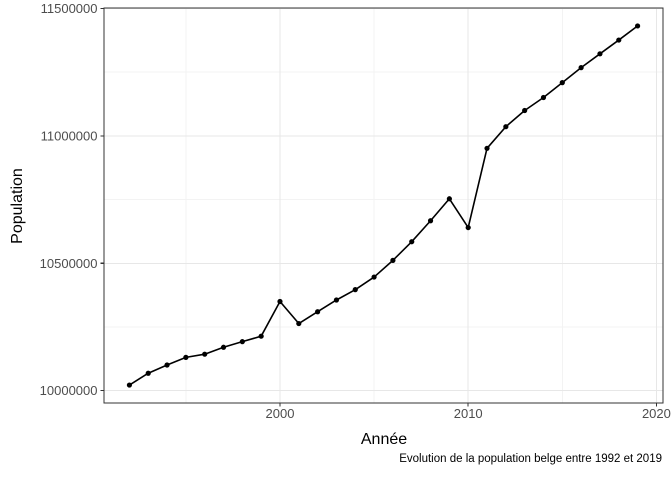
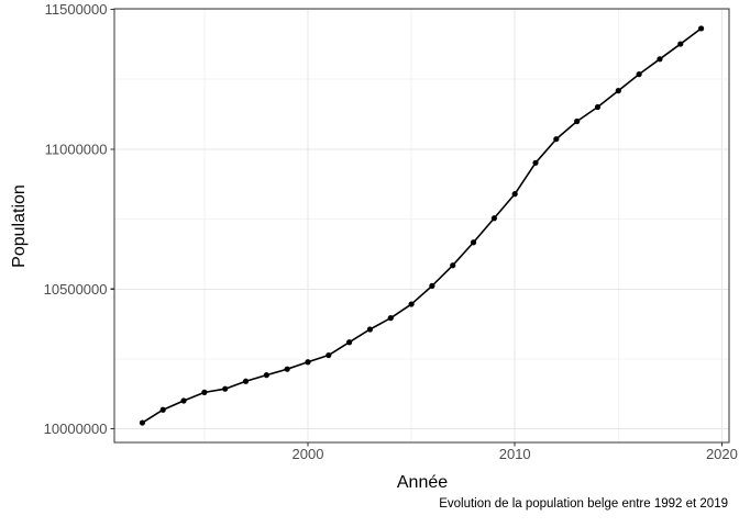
2000: 10350000 -> 10240000
2010: 10640000 -> 10840000
